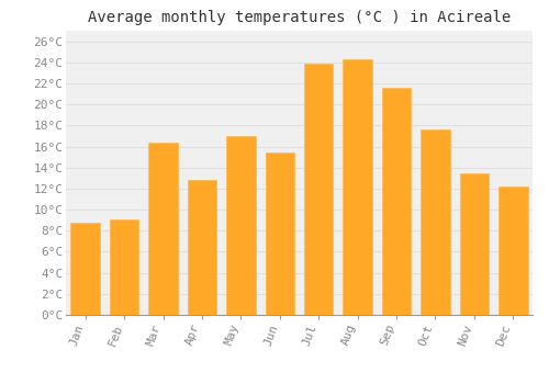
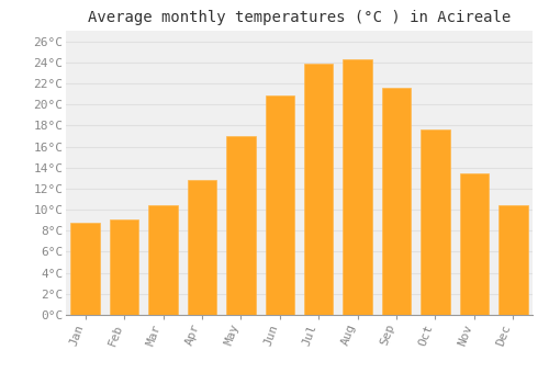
Mar: 16.4°C -> 10.4°C
Jun: 15.4°C -> 20.9°C
Dec: 12.2°C -> 10.4°C
